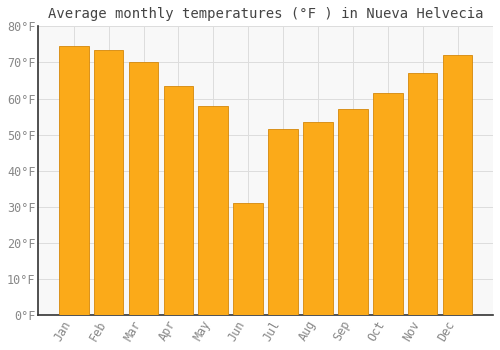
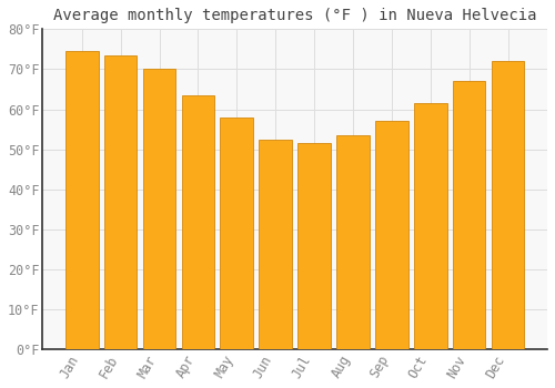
Jun: 31.0°F -> 52.5°F
